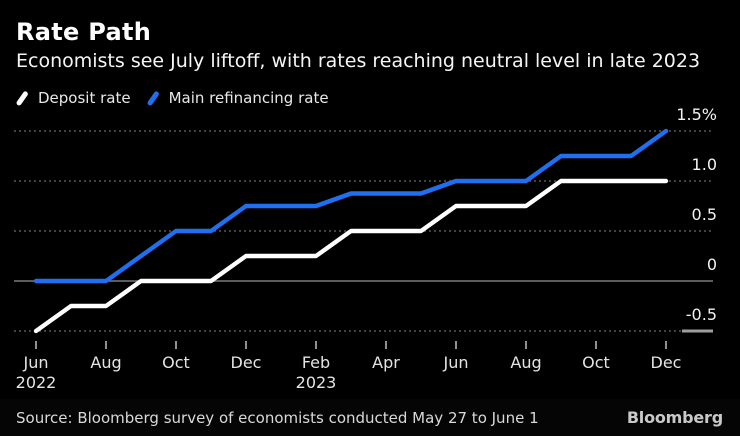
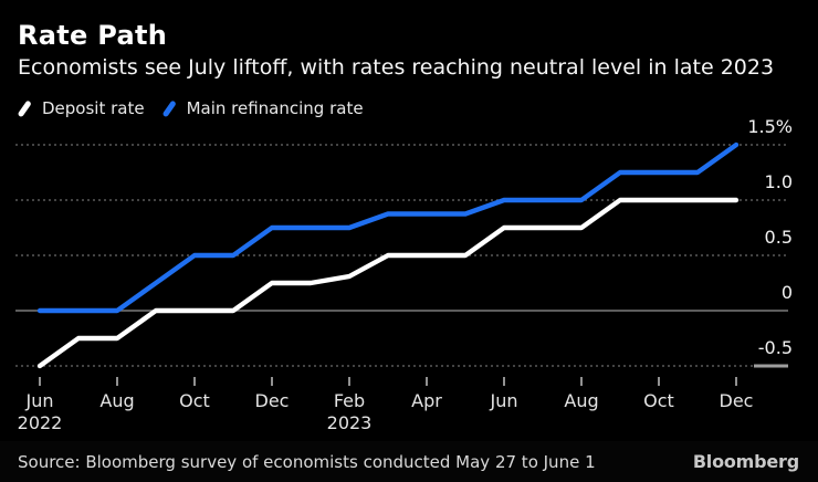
Deposit rate/Feb 2023: 0.25% -> 0.31%
